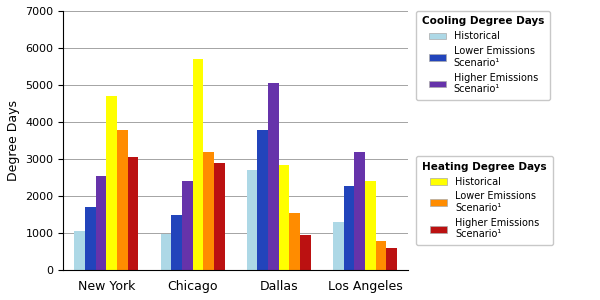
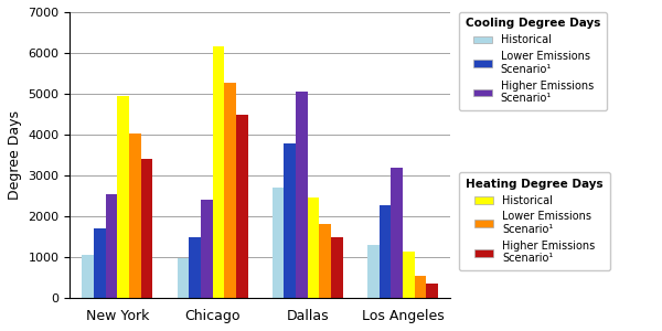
Historical/New York: 4700 -> 4950
Lower Emissions Scenario¹/New York: 3800 -> 4020
Higher Emissions Scenario¹/New York: 3050 -> 3400
Historical/Chicago: 5700 -> 6150
Lower Emissions Scenario¹/Chicago: 3200 -> 5280
Higher Emissions Scenario¹/Chicago: 2900 -> 4480
Historical/Dallas: 2850 -> 2470
Lower Emissions Scenario¹/Dallas: 1550 -> 1820
Higher Emissions Scenario¹/Dallas: 950 -> 1490
Historical/Los Angeles: 2400 -> 1130
Lower Emissions Scenario¹/Los Angeles: 800 -> 560
Higher Emissions Scenario¹/Los Angeles: 600 -> 360
